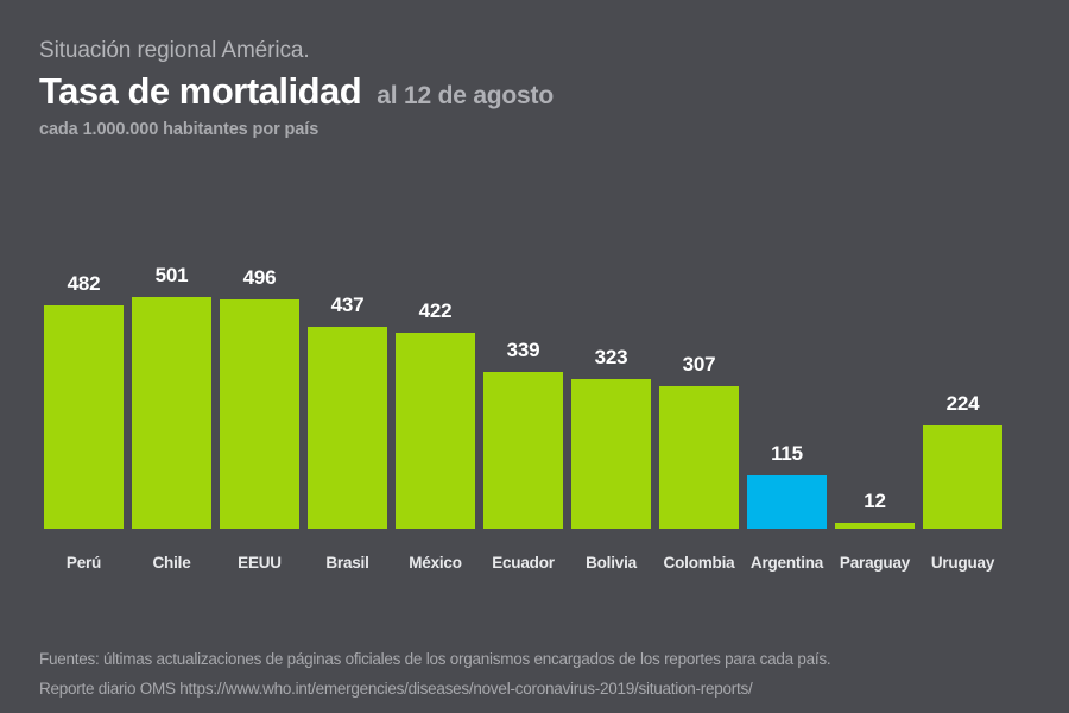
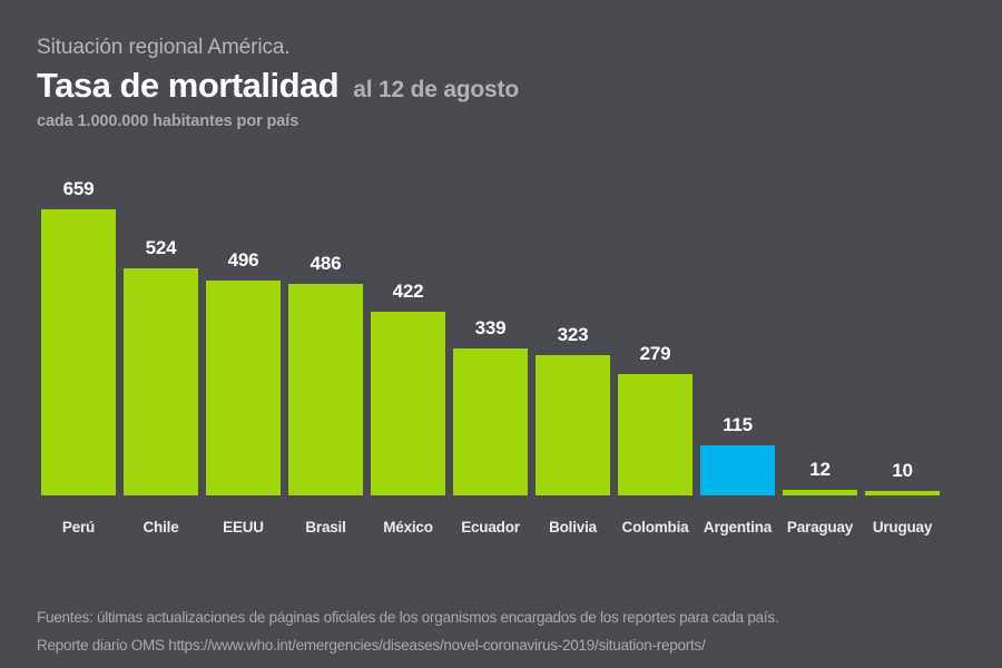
Perú: 482 -> 659
Chile: 501 -> 524
Brasil: 437 -> 486
Colombia: 307 -> 279
Uruguay: 224 -> 10
